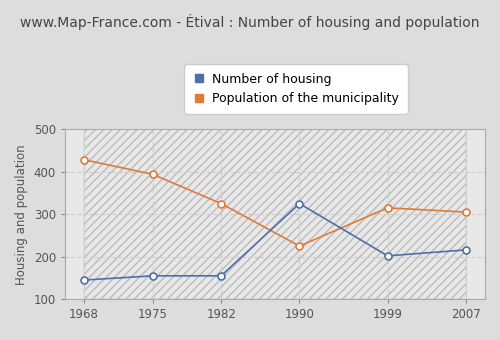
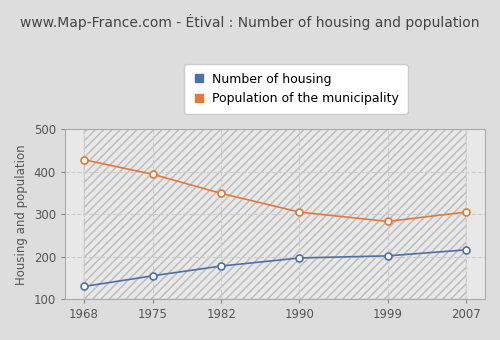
Number of housing/1968: 145 -> 130
Number of housing/1982: 155 -> 178
Population of the municipality/1982: 325 -> 349
Number of housing/1990: 325 -> 197
Population of the municipality/1990: 225 -> 305
Population of the municipality/1999: 315 -> 283
